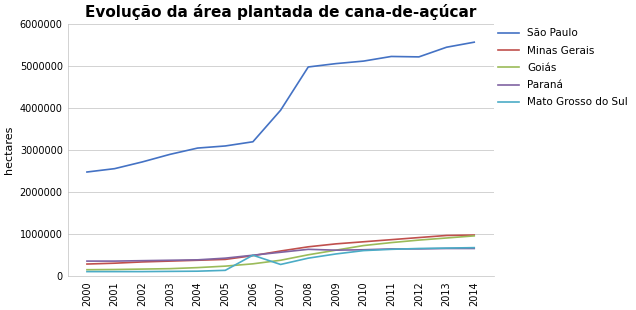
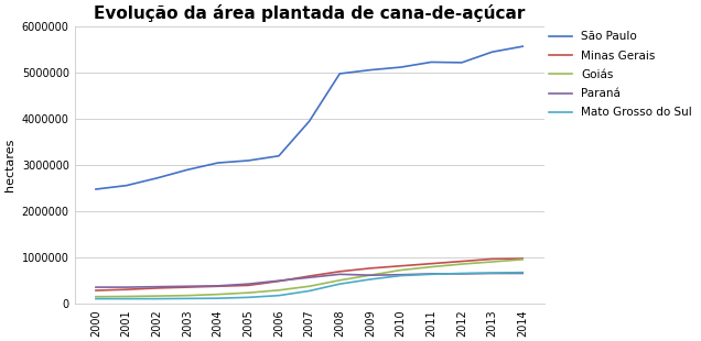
Mato Grosso do Sul/2006: 500000 -> 180000
